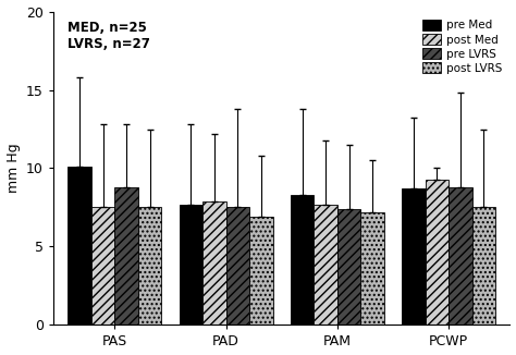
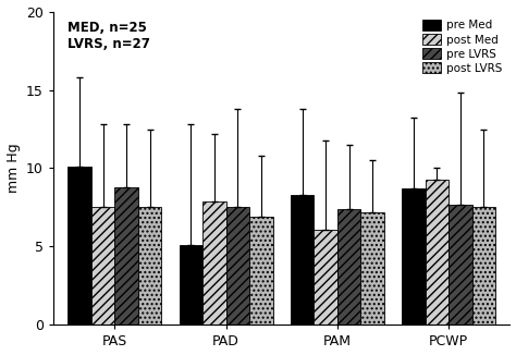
pre Med/PAD: 7.7 -> 5.1
post Med/PAM: 7.7 -> 6.1
pre LVRS/PCWP: 8.8 -> 7.7
